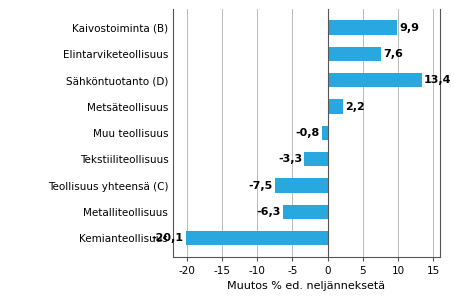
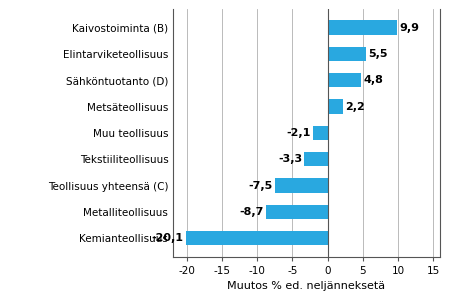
Elintarviketeollisuus: 7,6 -> 5,5
Sähköntuotanto (D): 13,4 -> 4,8
Muu teollisuus: -0,8 -> -2,1
Metalliteollisuus: -6,3 -> -8,7
